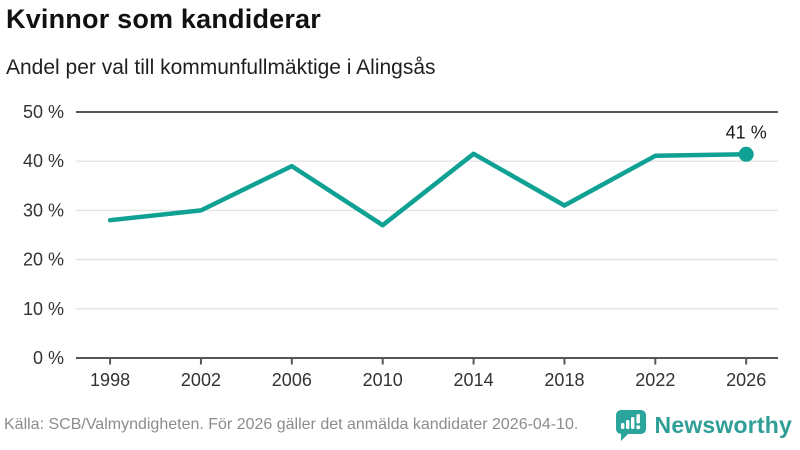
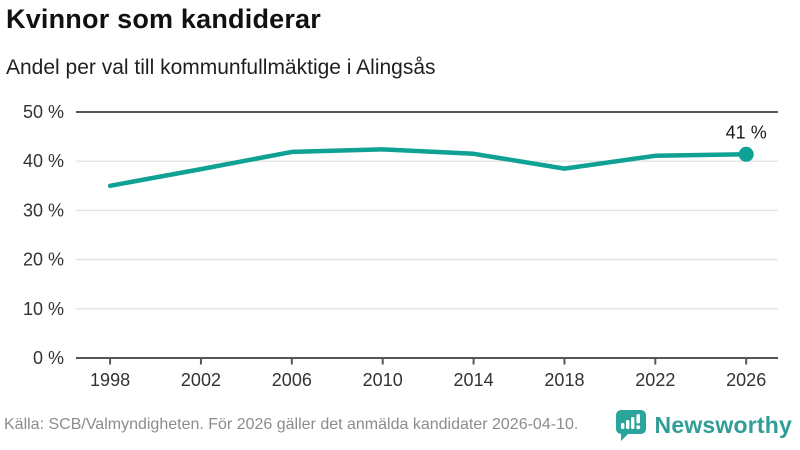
1998: 28% -> 35%
2002: 30% -> 38%
2006: 39% -> 42%
2010: 27% -> 42%
2018: 31% -> 38%
